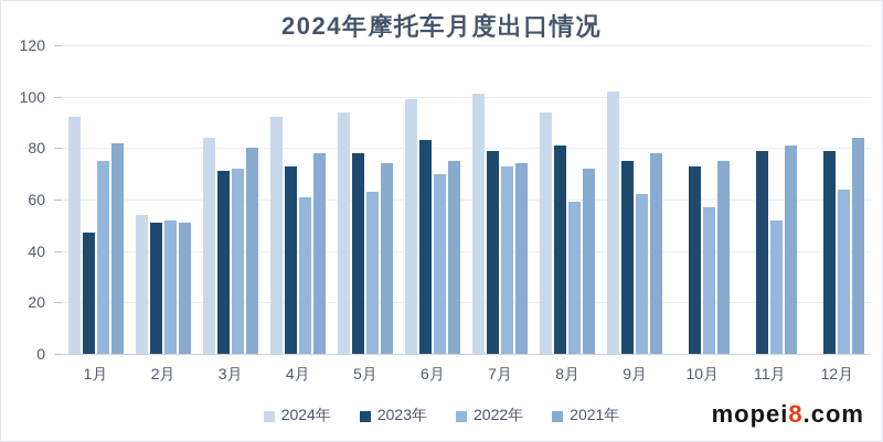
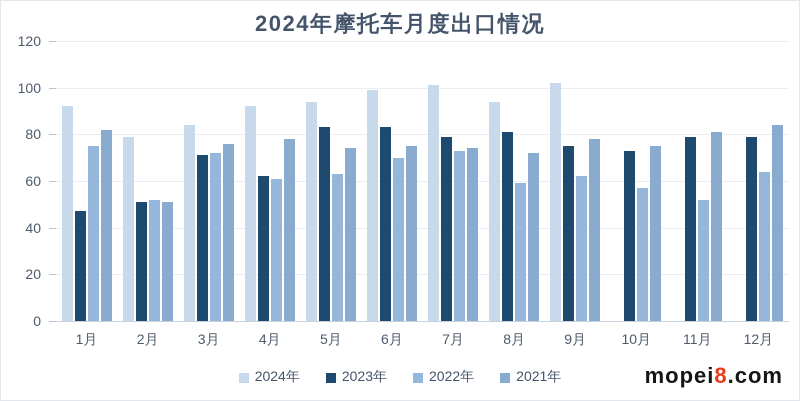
2024年/2月: 54 -> 79
2021年/3月: 80 -> 76
2023年/4月: 73 -> 62
2023年/5月: 78 -> 83
